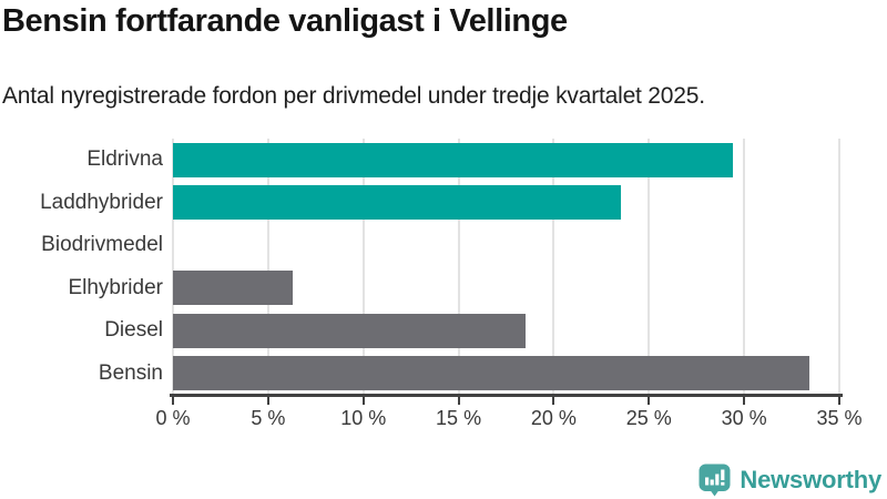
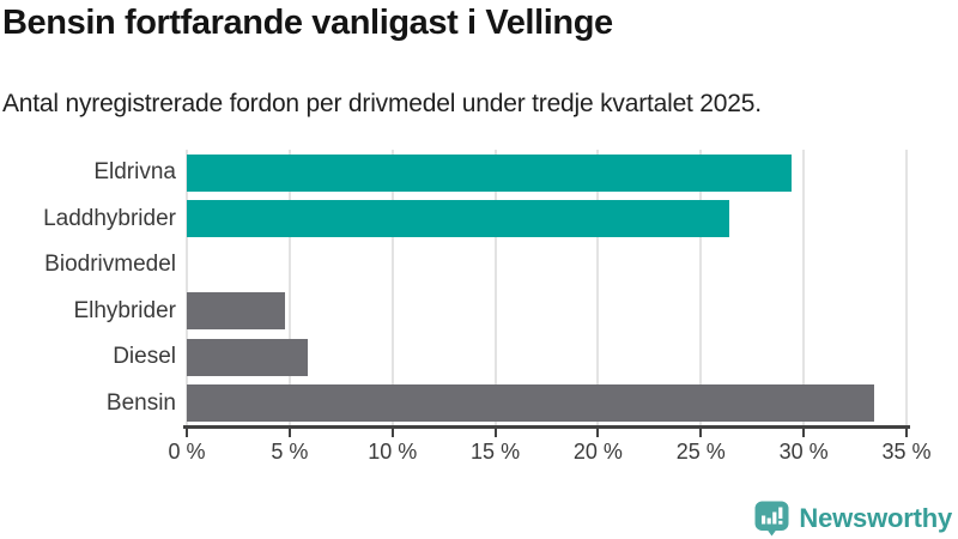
Laddhybrider: 23.5% -> 26.4%
Elhybrider: 6.3% -> 4.8%
Diesel: 18.5% -> 5.9%
